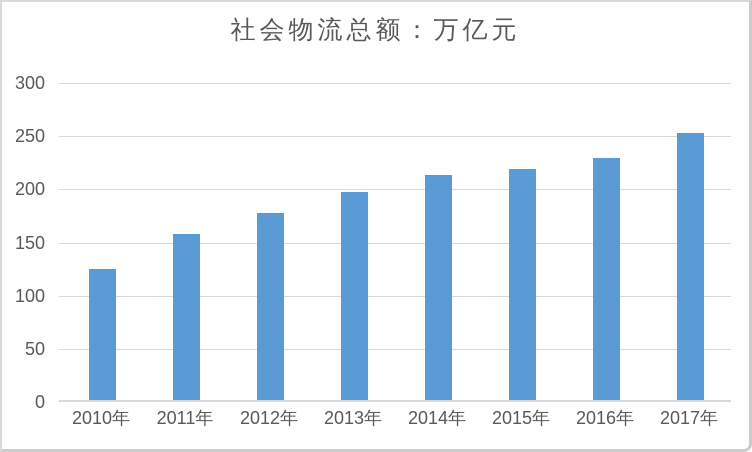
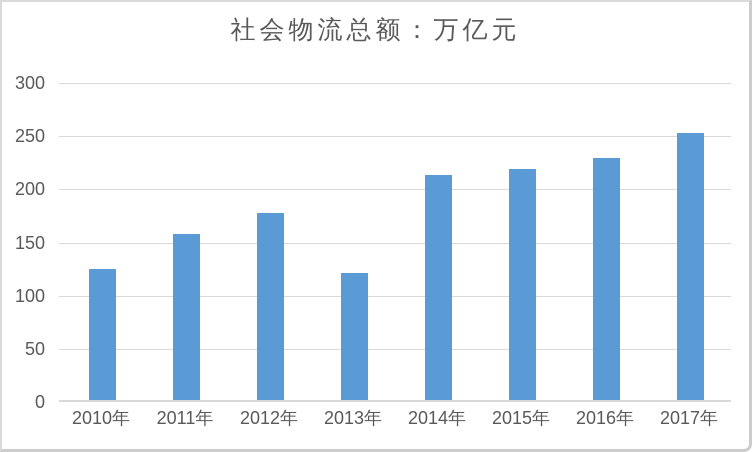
2013年: 198 -> 121
